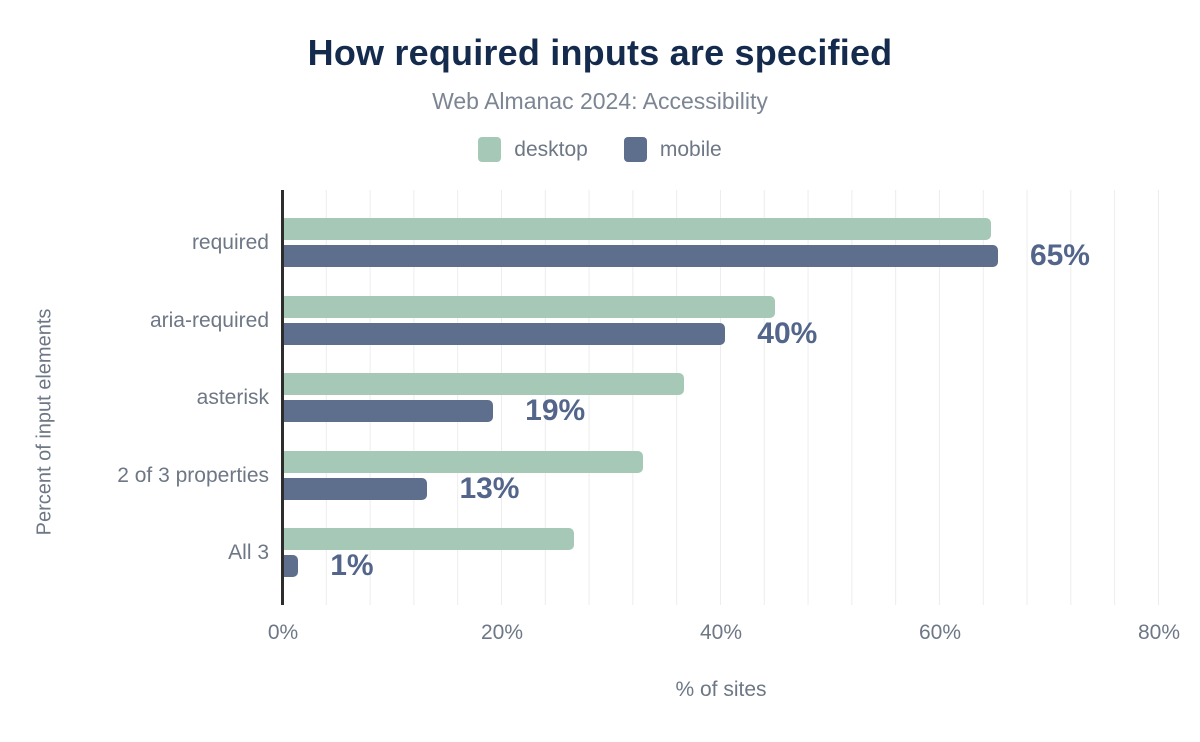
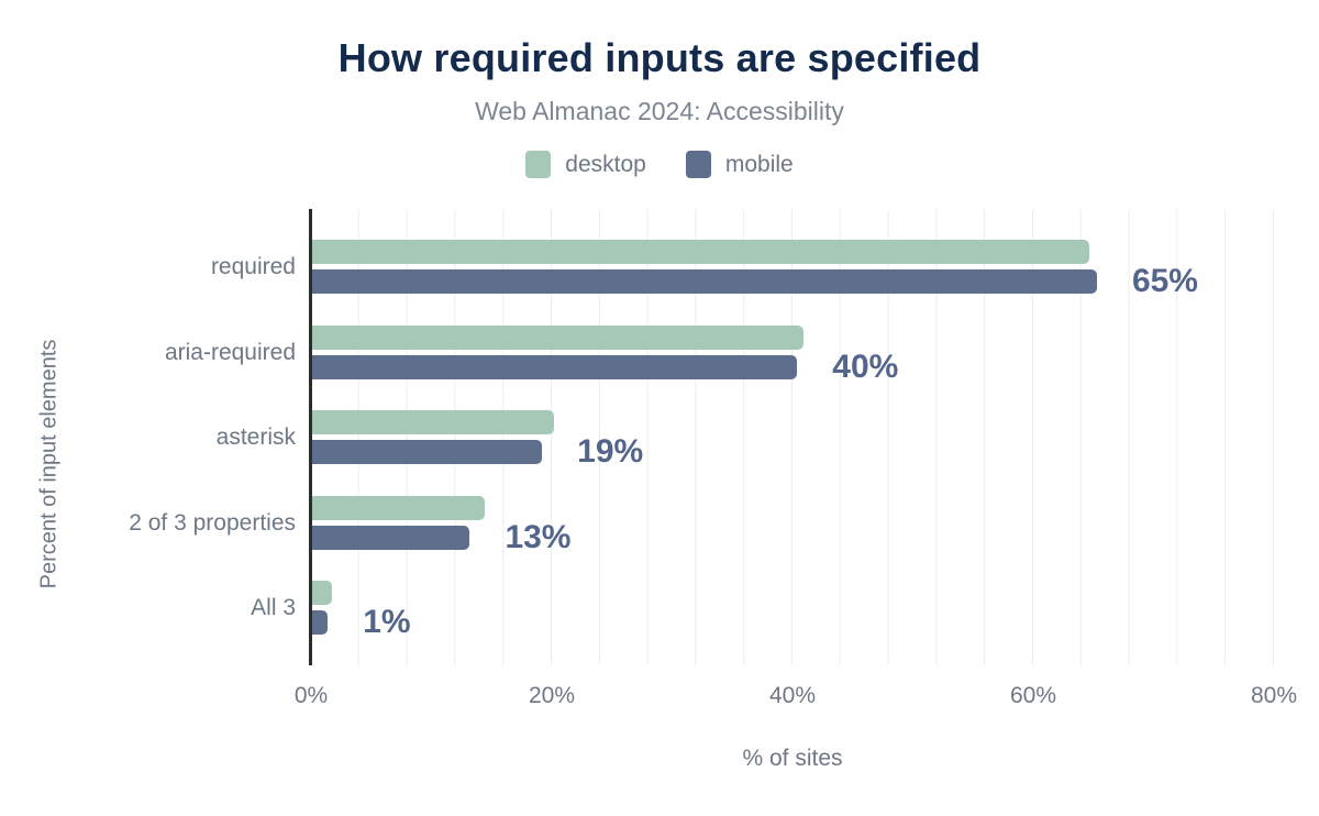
desktop/aria-required: 44.8% -> 40.8%
desktop/asterisk: 36.5% -> 20.1%
desktop/2 of 3 properties: 32.8% -> 14.3%
desktop/All 3: 26.5% -> 1.6%
